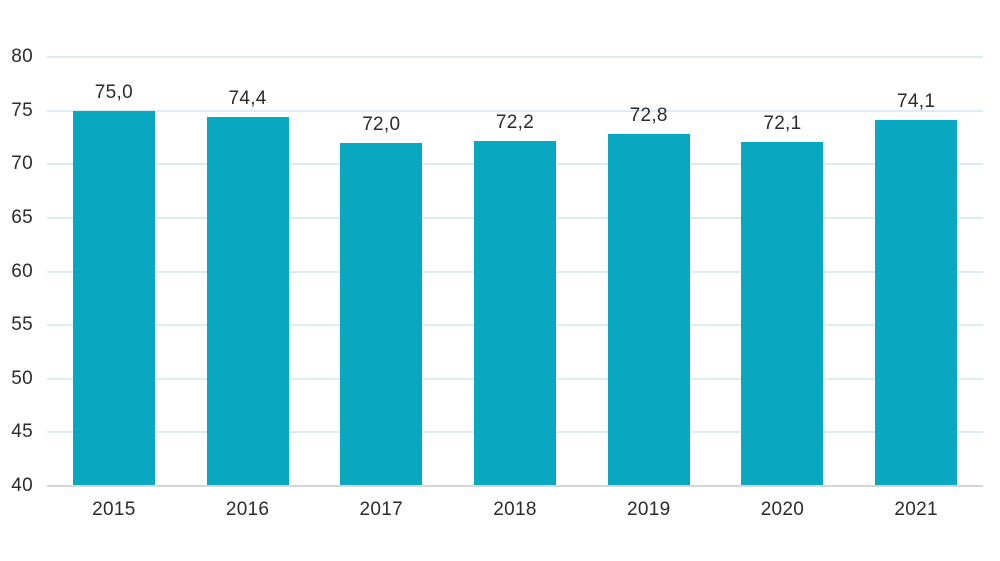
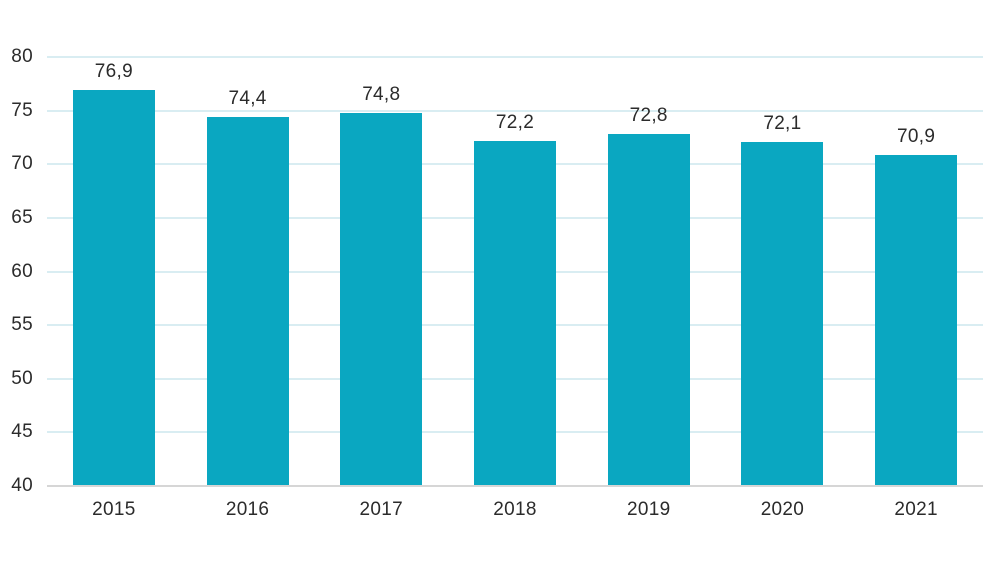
2015: 75,0 -> 76,9
2017: 72,0 -> 74,8
2021: 74,1 -> 70,9
